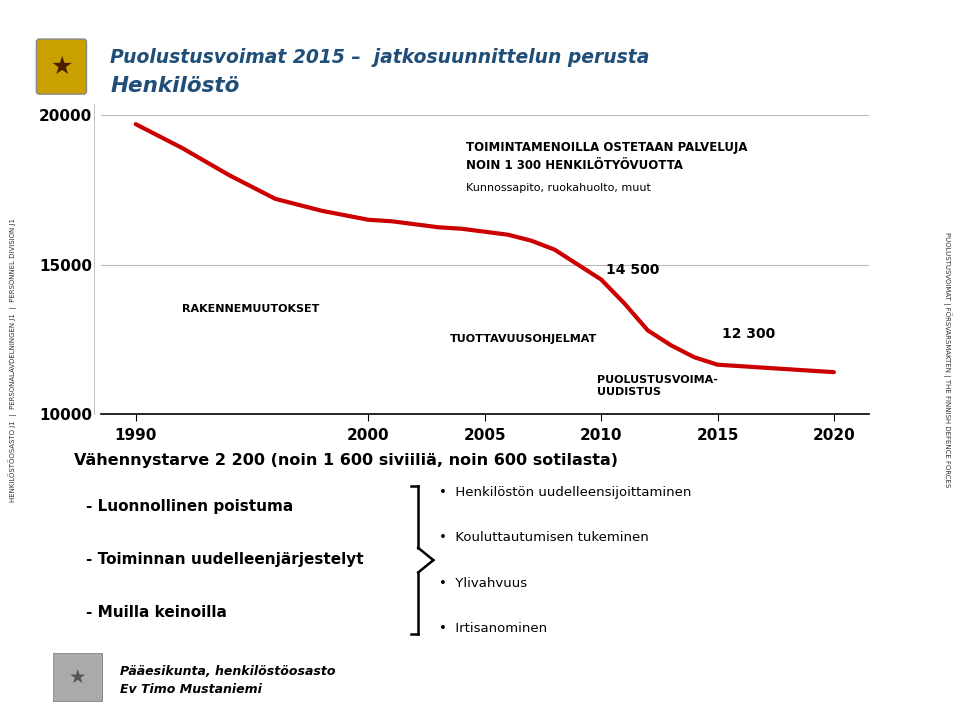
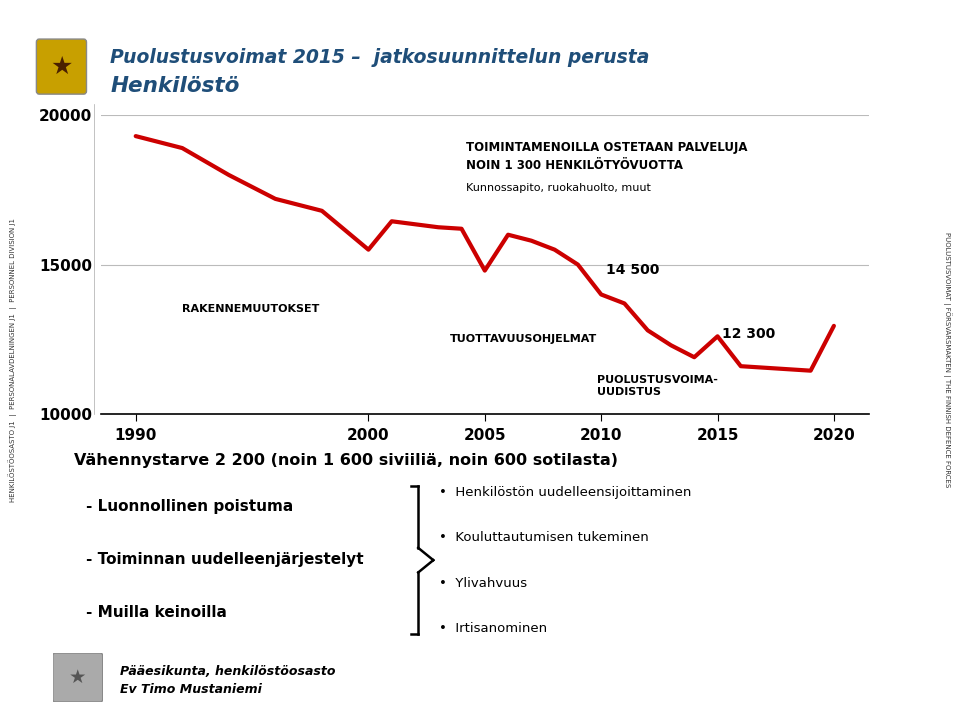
1990: 19700 -> 19300
2000: 16500 -> 15500
2005: 16100 -> 14800
2010: 14500 -> 14000
2015: 11650 -> 12600
2020: 11400 -> 12950
